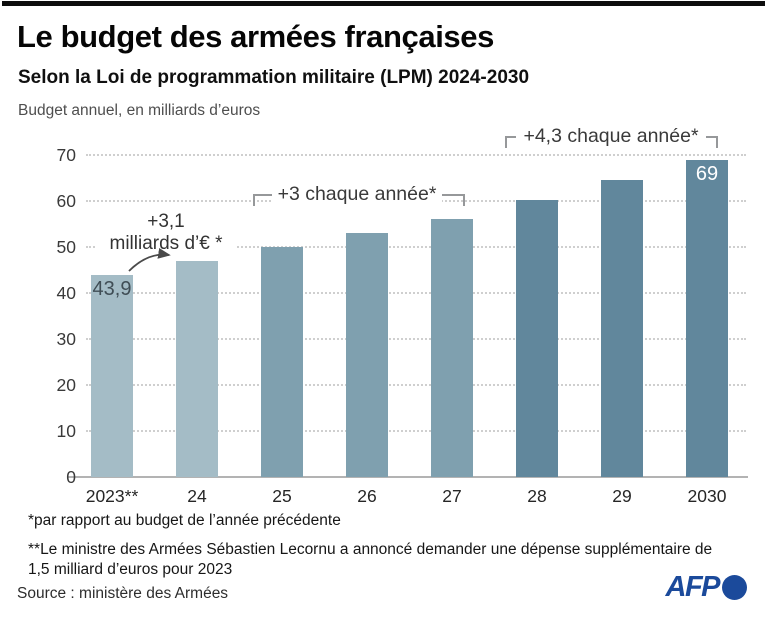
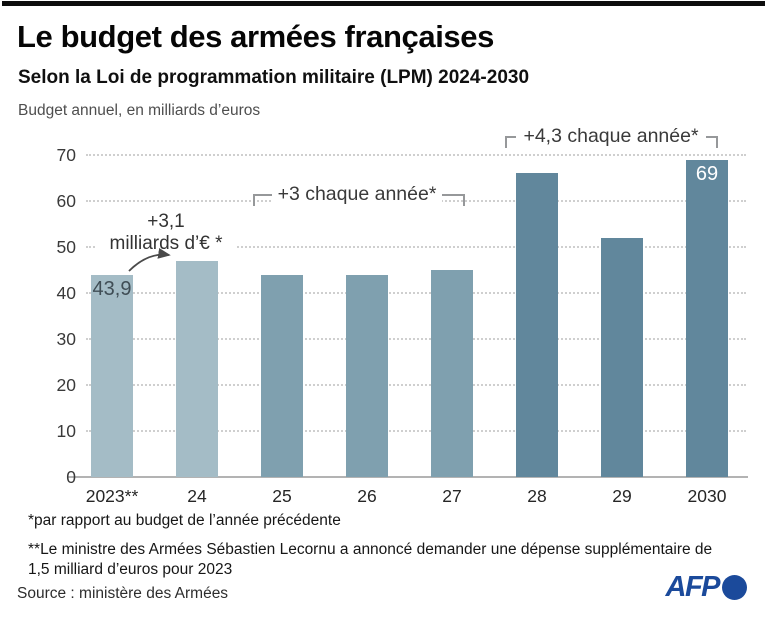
25: 50 -> 44
26: 53 -> 44
27: 56 -> 45
28: 60 -> 66
29: 65 -> 52
